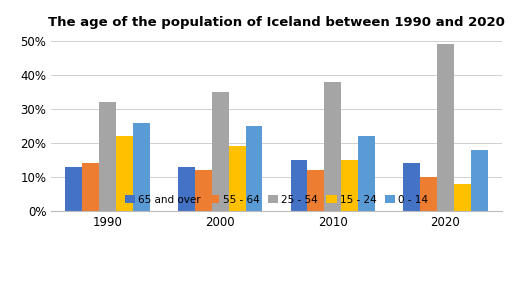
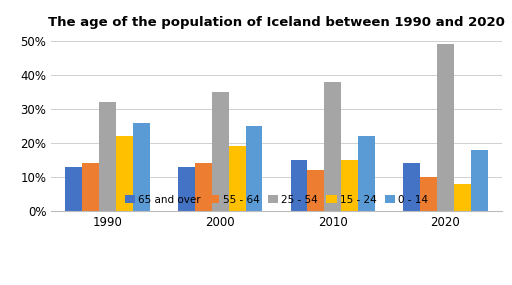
55 - 64/2000: 12% -> 14%
